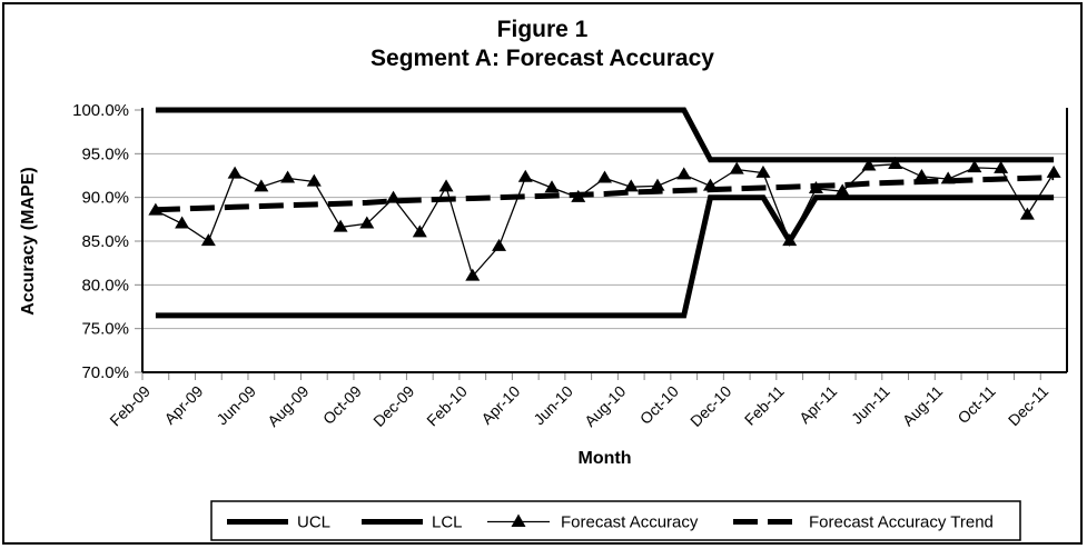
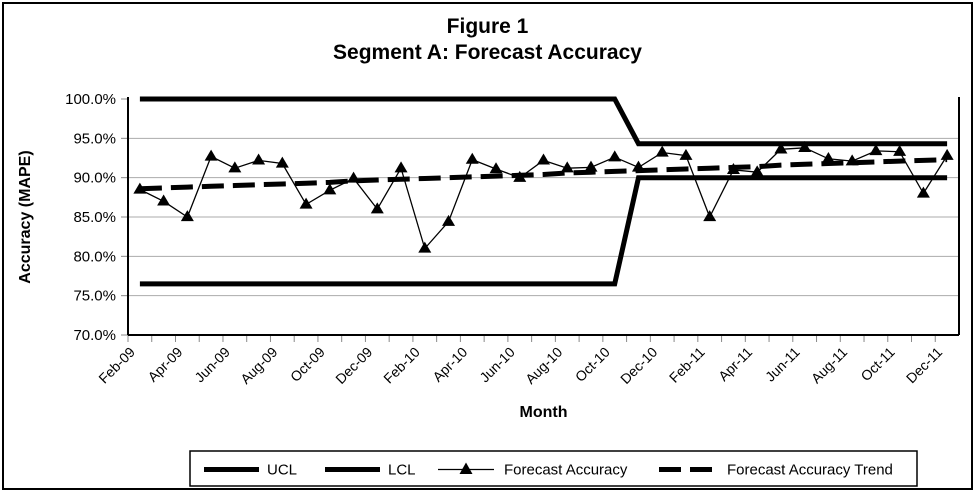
Forecast Accuracy/Oct-09: 87% -> 88%
LCL/Feb-11: 85% -> 90%
